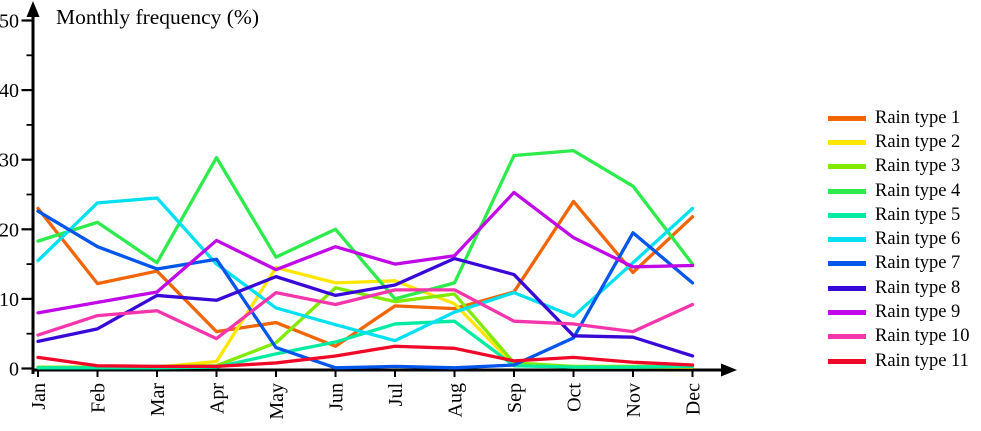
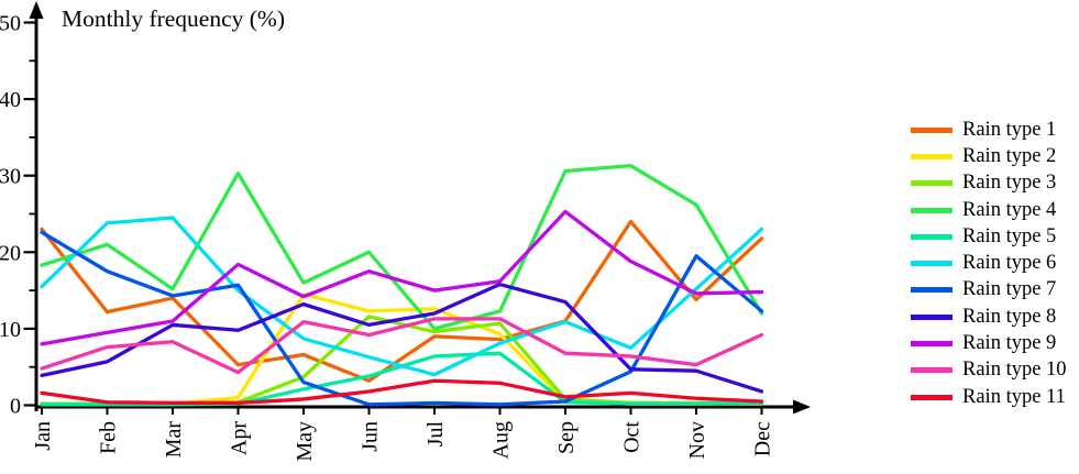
Rain type 4/Dec: 15 -> 12
